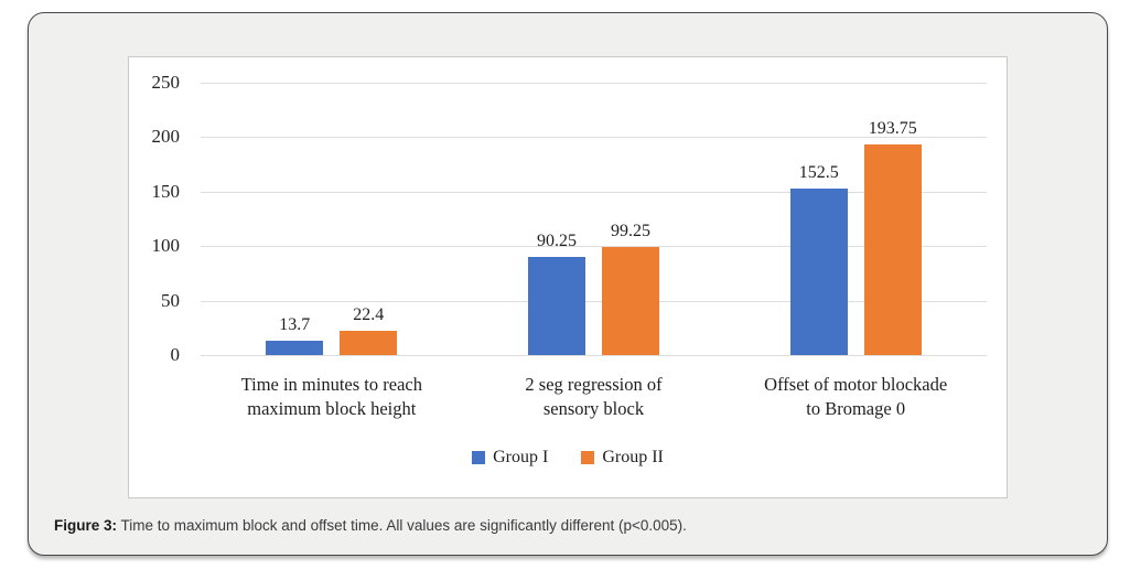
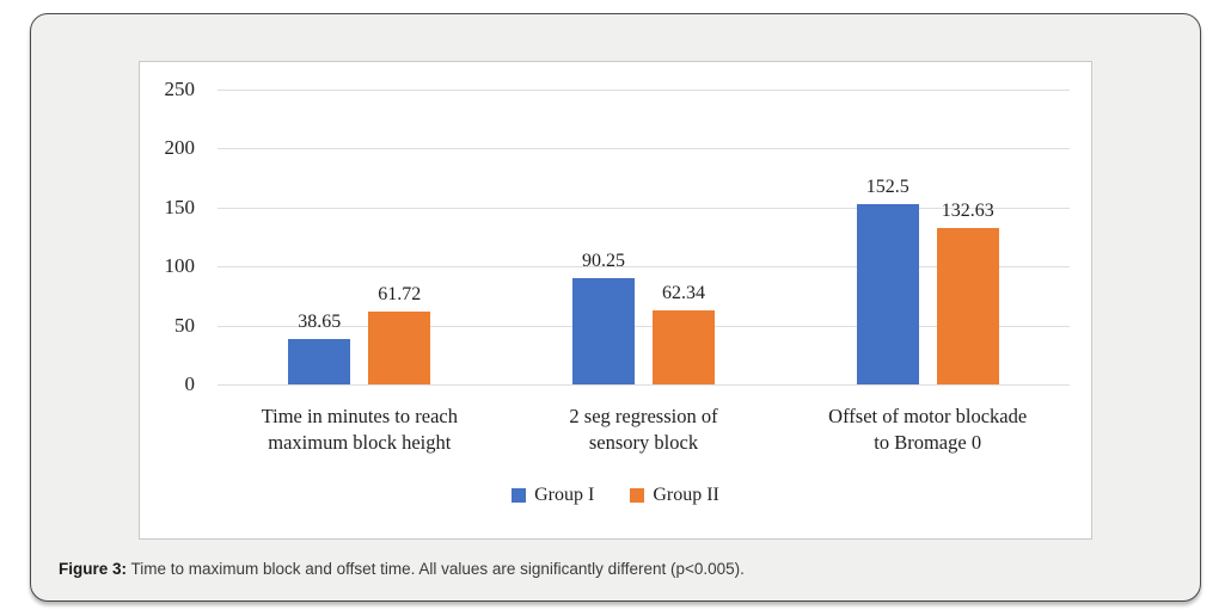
Group I/Time in minutes to reach maximum block height: 13.7 -> 38.65
Group II/Time in minutes to reach maximum block height: 22.4 -> 61.72
Group II/2 seg regression of sensory block: 99.25 -> 62.34
Group II/Offset of motor blockade to Bromage 0: 193.75 -> 132.63
